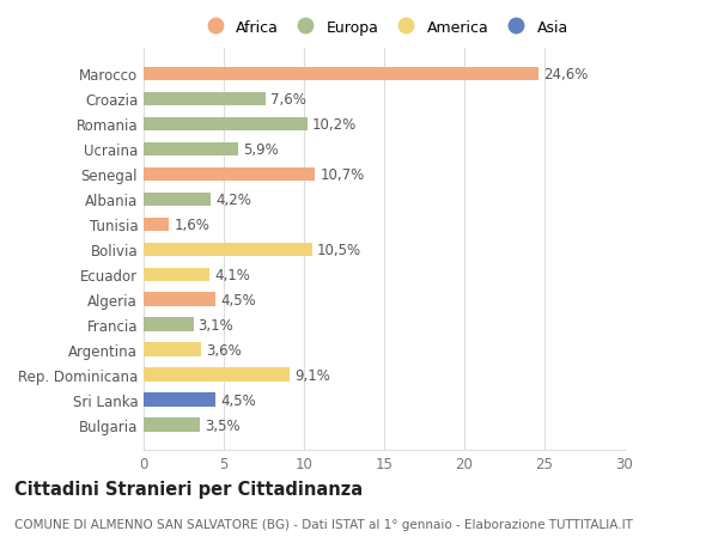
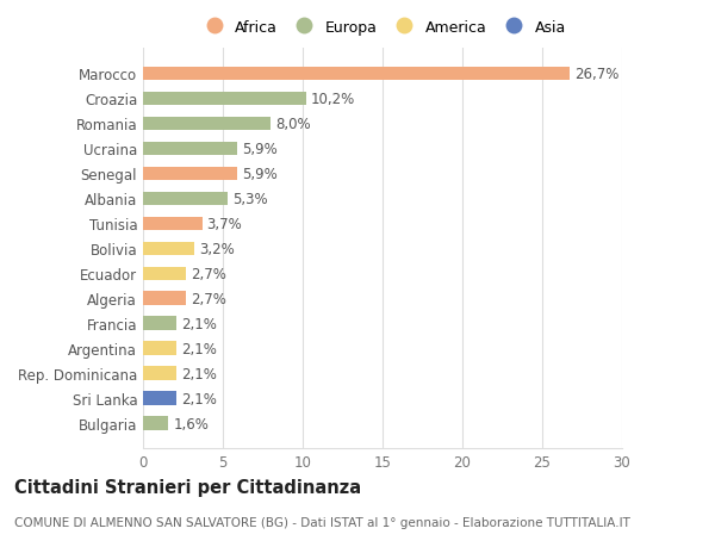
Marocco: 24,6% -> 26,7%
Croazia: 7,6% -> 10,2%
Romania: 10,2% -> 8,0%
Senegal: 10,7% -> 5,9%
Albania: 4,2% -> 5,3%
Tunisia: 1,6% -> 3,7%
Bolivia: 10,5% -> 3,2%
Ecuador: 4,1% -> 2,7%
Algeria: 4,5% -> 2,7%
Francia: 3,1% -> 2,1%
Argentina: 3,6% -> 2,1%
Rep. Dominicana: 9,1% -> 2,1%
Sri Lanka: 4,5% -> 2,1%
Bulgaria: 3,5% -> 1,6%
